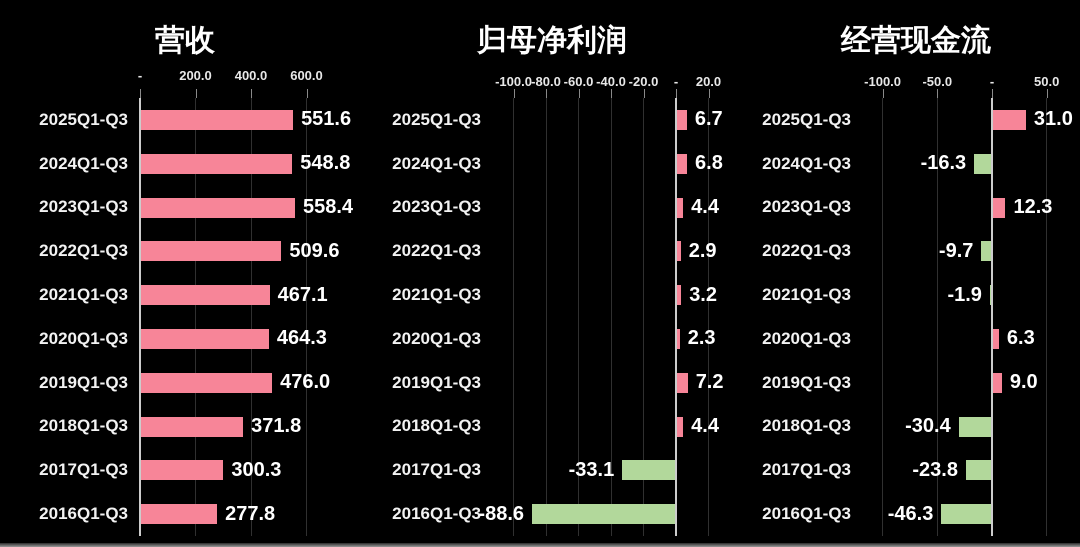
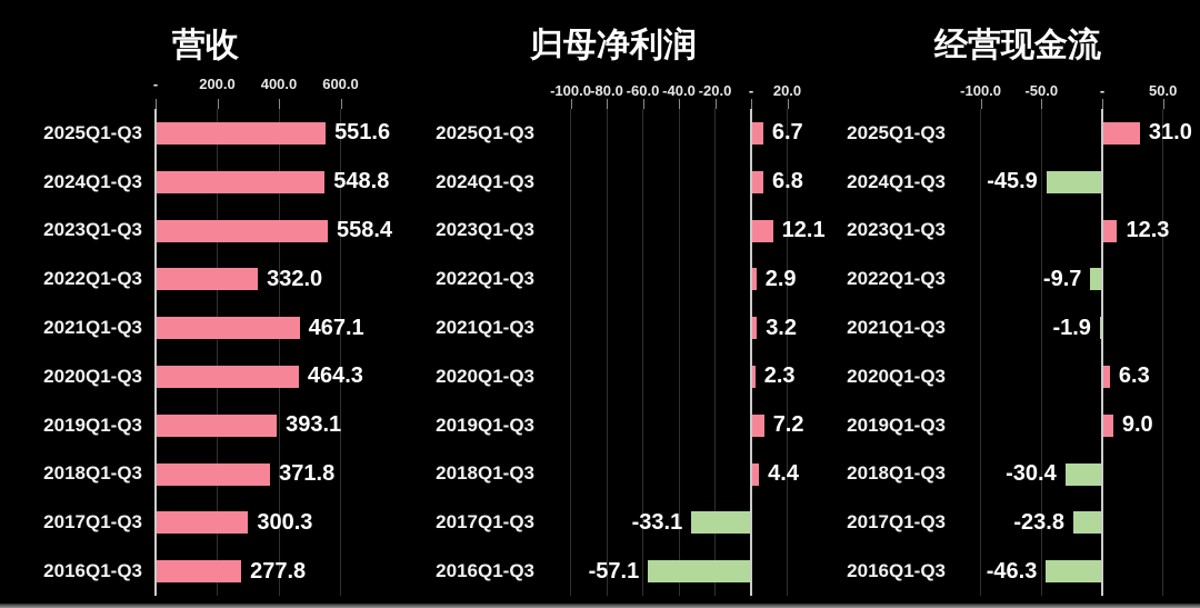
营收/2022Q1-Q3: 509.6 -> 332.0
营收/2019Q1-Q3: 476.0 -> 393.1
归母净利润/2023Q1-Q3: 4.4 -> 12.1
归母净利润/2016Q1-Q3: -88.6 -> -57.1
经营现金流/2024Q1-Q3: -16.3 -> -45.9
